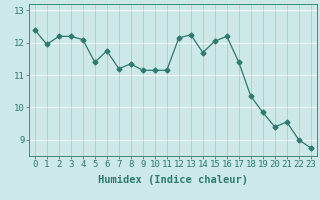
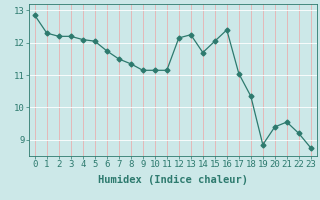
0: 12.40 -> 12.85
1: 11.95 -> 12.30
5: 11.40 -> 12.05
7: 11.20 -> 11.50
16: 12.20 -> 12.40
17: 11.40 -> 11.05
19: 9.85 -> 8.85
22: 9.00 -> 9.20
